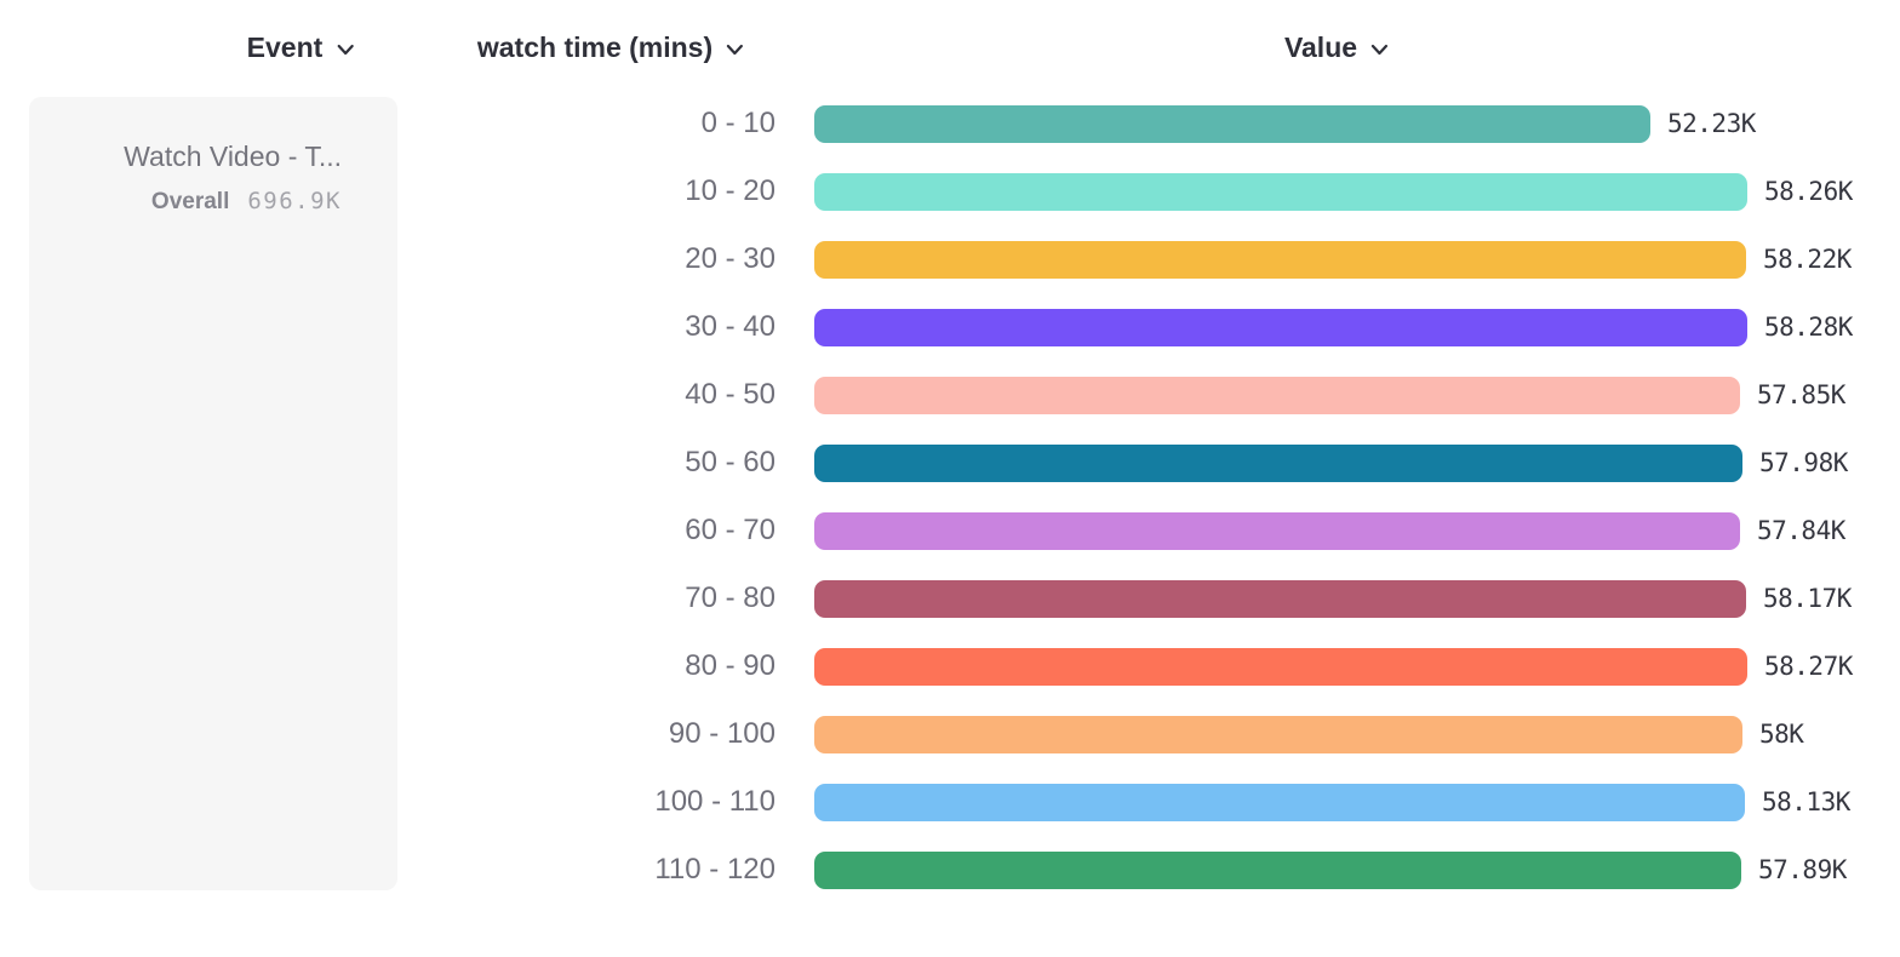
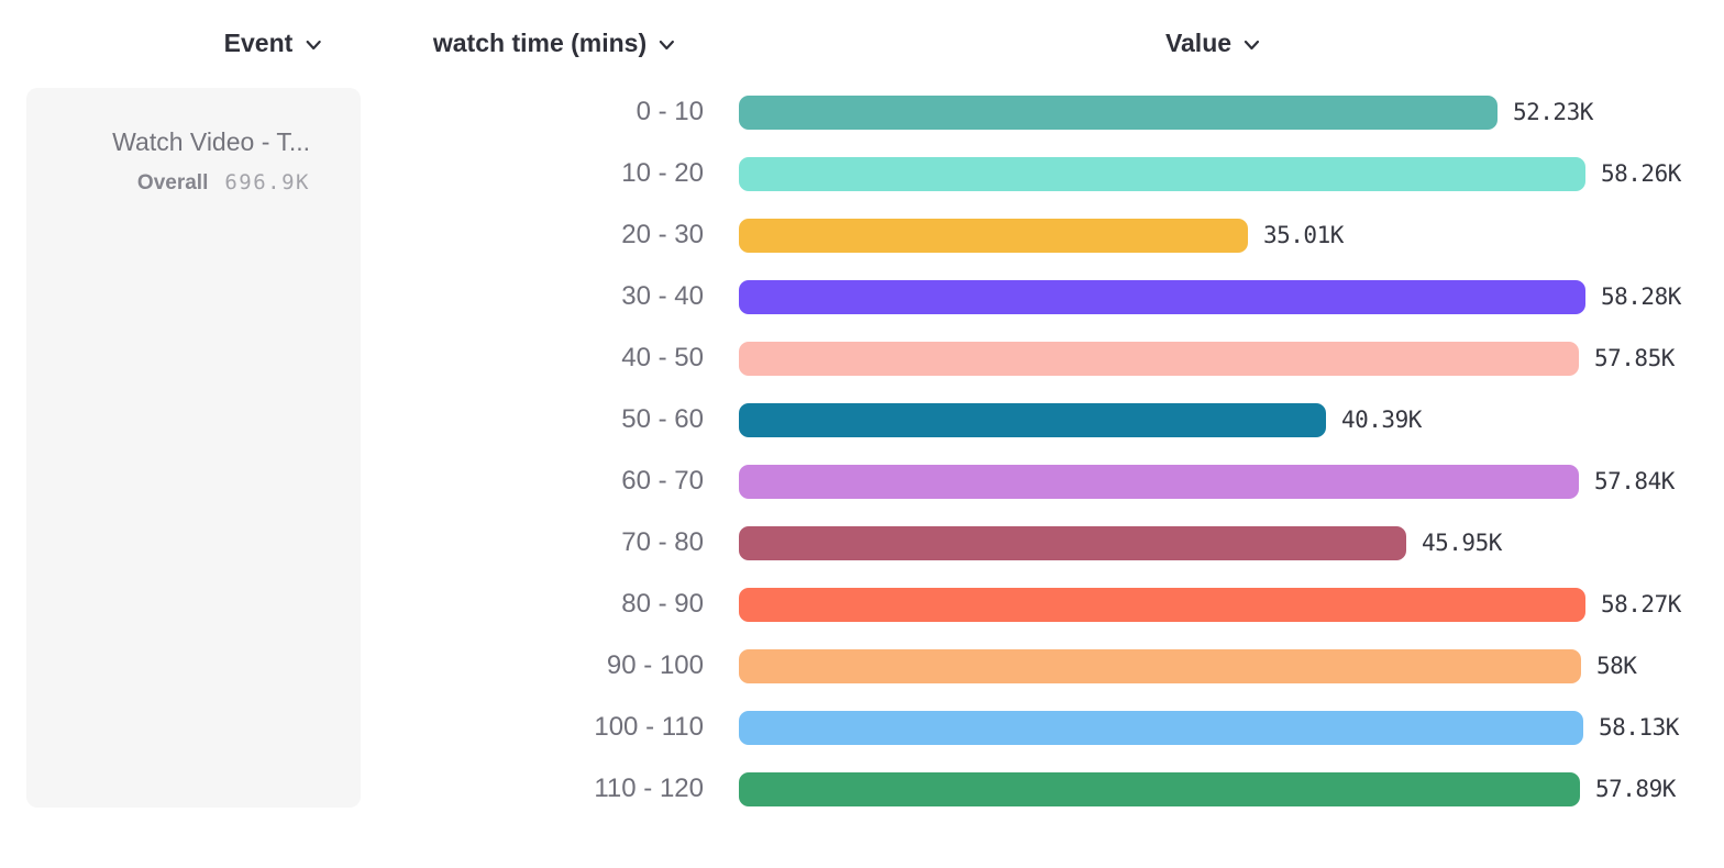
20 - 30: 58.22K -> 35.01K
50 - 60: 57.98K -> 40.39K
70 - 80: 58.17K -> 45.95K
